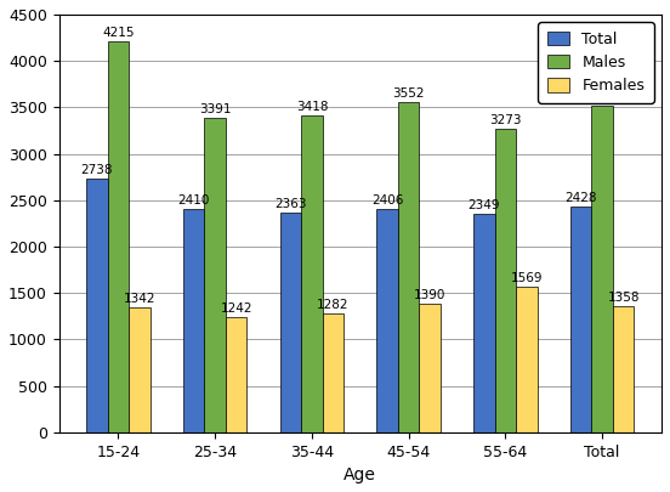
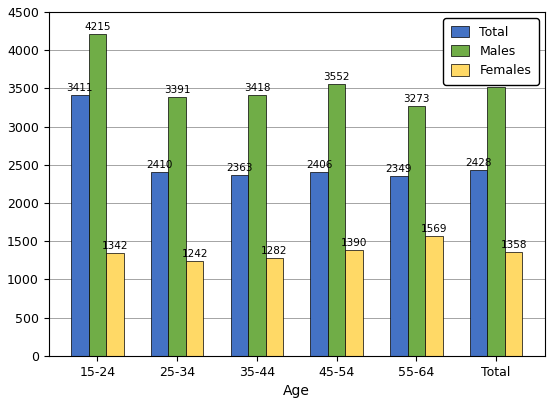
Total/15-24: 2738 -> 3411
